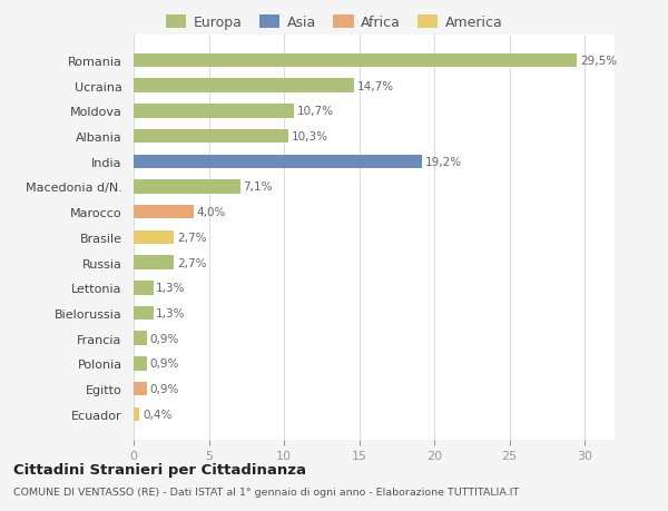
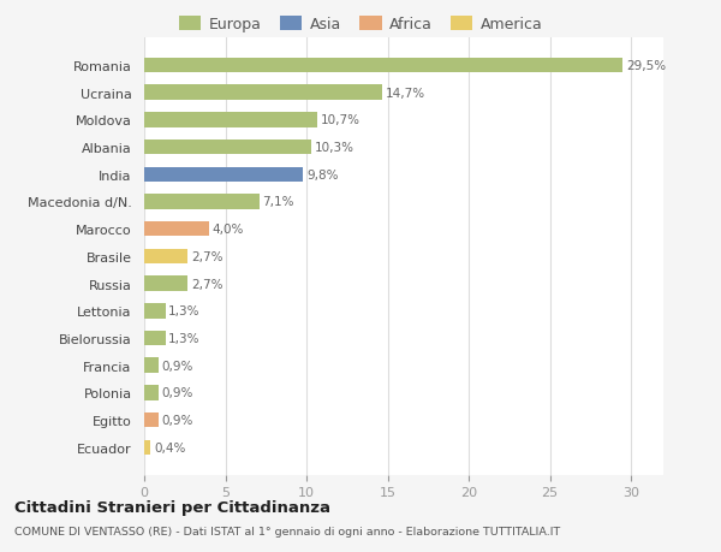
India: 19,2% -> 9,8%
